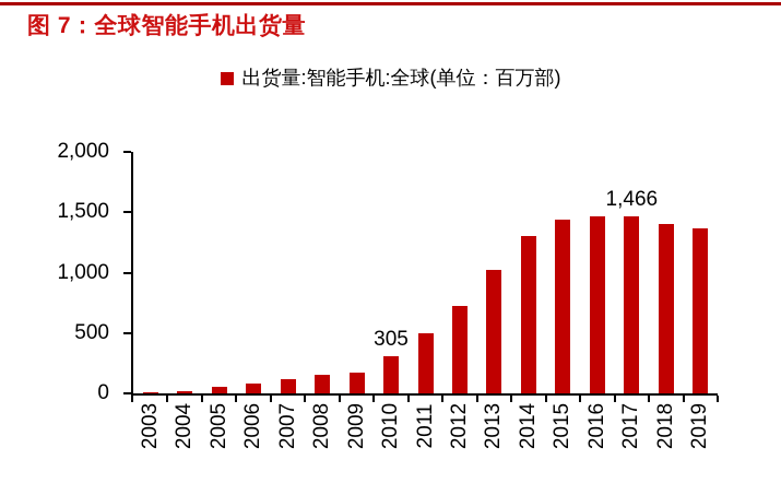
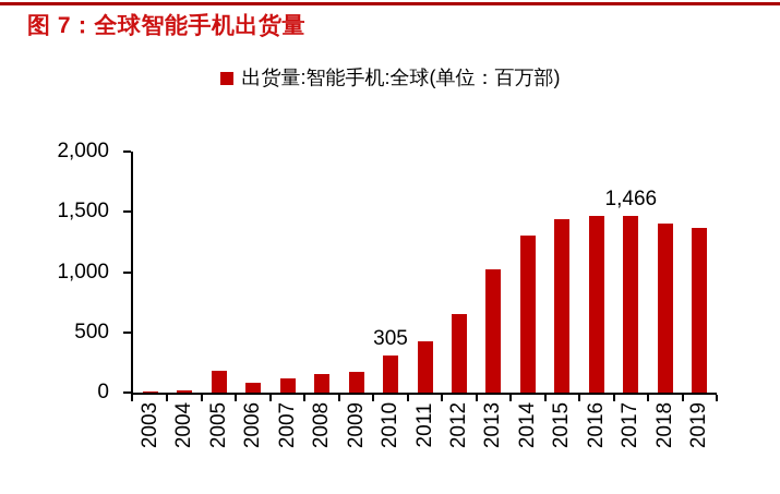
2005: 60 -> 180
2011: 500 -> 430
2012: 720 -> 650
